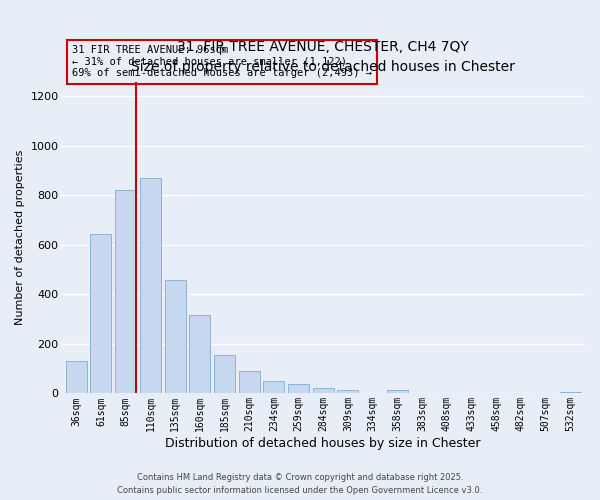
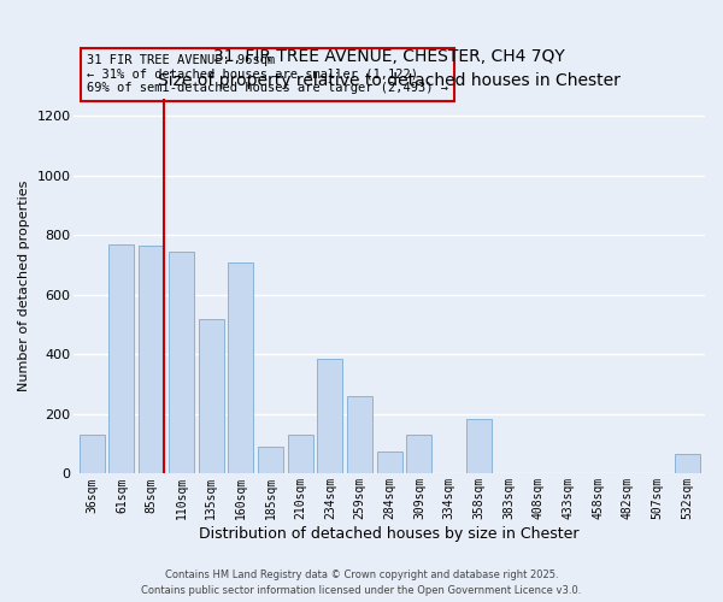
61sqm: 645 -> 770
85sqm: 820 -> 765
110sqm: 870 -> 745
135sqm: 460 -> 520
160sqm: 315 -> 710
185sqm: 157 -> 90
210sqm: 90 -> 130
234sqm: 50 -> 385
259sqm: 38 -> 260
284sqm: 20 -> 75
309sqm: 15 -> 130
358sqm: 12 -> 185
532sqm: 5 -> 65
